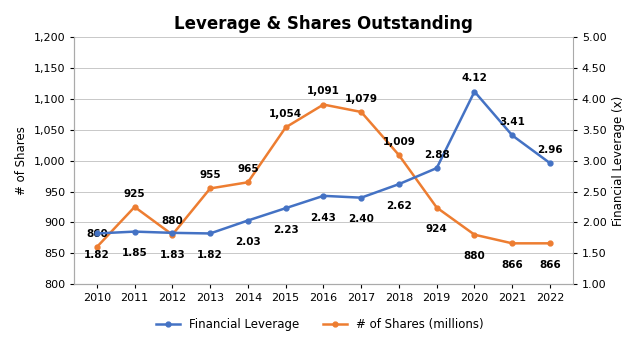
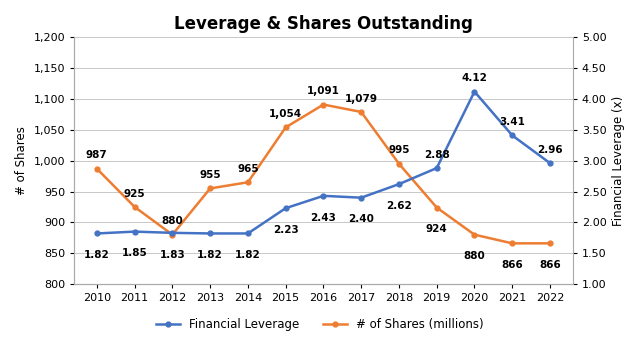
# of Shares (millions)/2010: 860 -> 987
Financial Leverage/2014: 2.03 -> 1.82
# of Shares (millions)/2018: 1,009 -> 995
